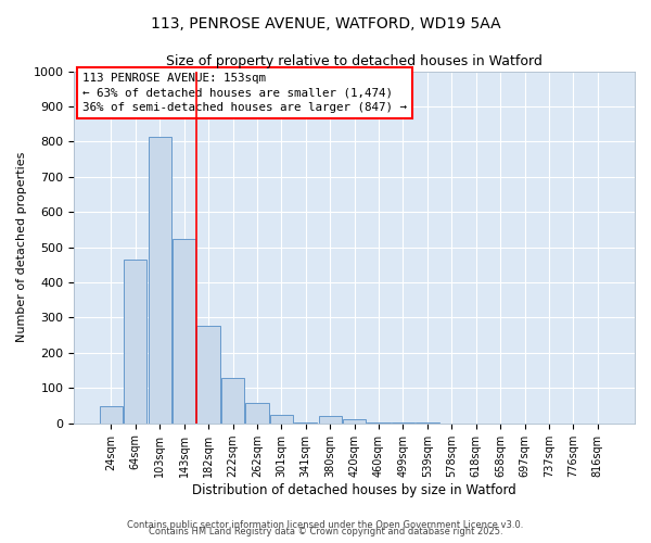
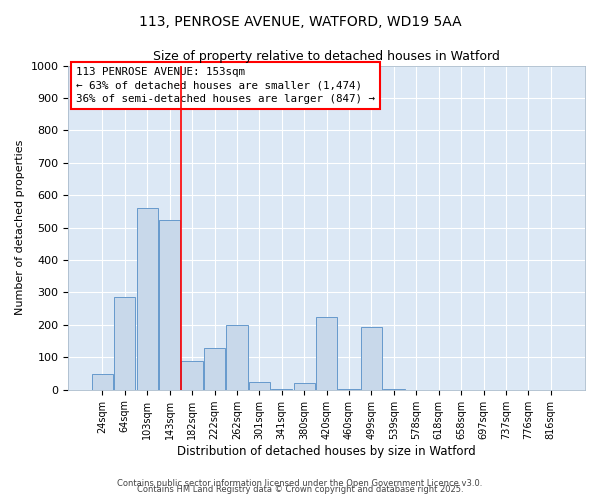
64sqm: 465 -> 285
103sqm: 815 -> 560
182sqm: 278 -> 90
262sqm: 58 -> 200
420sqm: 10 -> 225
499sqm: 2 -> 195
